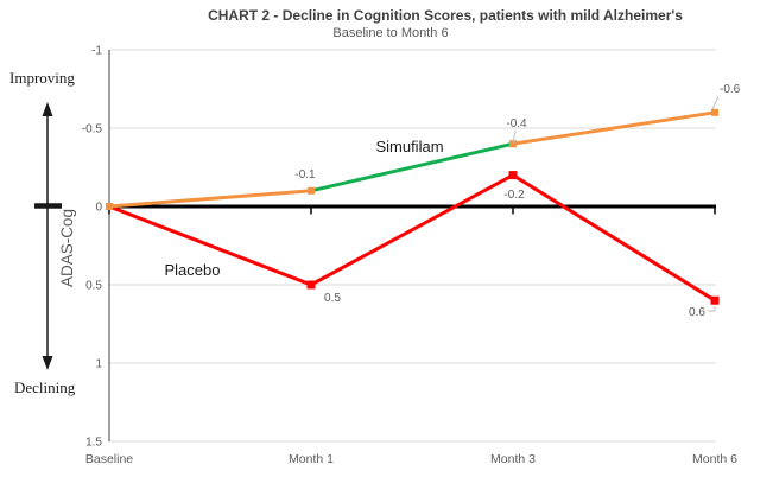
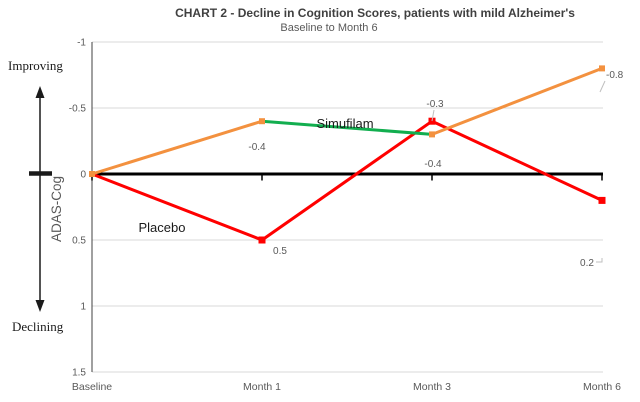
Simufilam/Month 1: -0.1 -> -0.4
Simufilam/Month 3: -0.4 -> -0.3
Placebo/Month 3: -0.2 -> -0.4
Simufilam/Month 6: -0.6 -> -0.8
Placebo/Month 6: 0.6 -> 0.2
